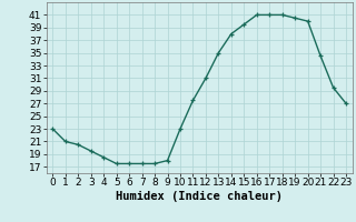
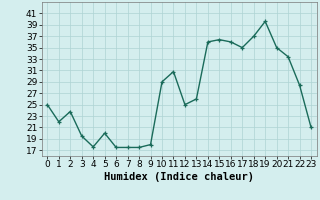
0: 23.0 -> 25.0
1: 21.0 -> 22.0
2: 20.5 -> 23.8
4: 18.5 -> 17.6
5: 17.5 -> 20.0
10: 23.0 -> 29.0
11: 27.5 -> 30.8
12: 31.0 -> 25.0
13: 35.0 -> 26.0
14: 38.0 -> 36.0
15: 39.5 -> 36.4
16: 41.0 -> 36.0
17: 41.0 -> 35.0
18: 41.0 -> 37.0
19: 40.5 -> 39.6
20: 40.0 -> 35.0
21: 34.5 -> 33.4
22: 29.5 -> 28.4
23: 27.0 -> 21.0
